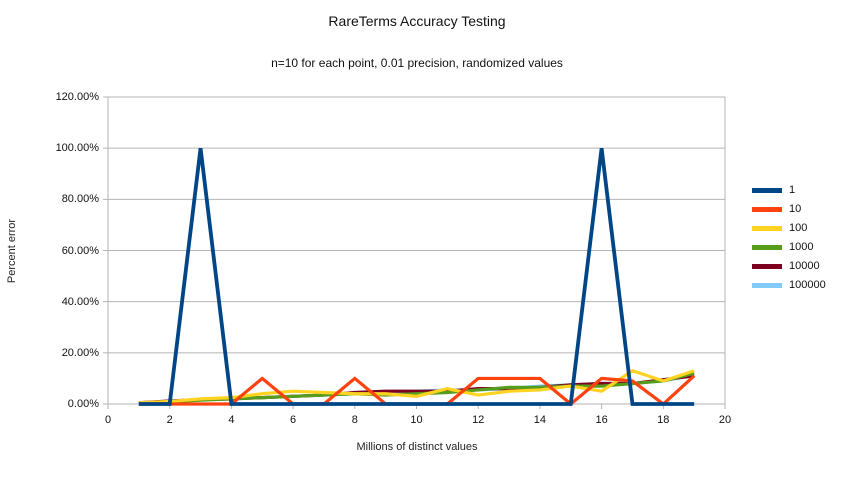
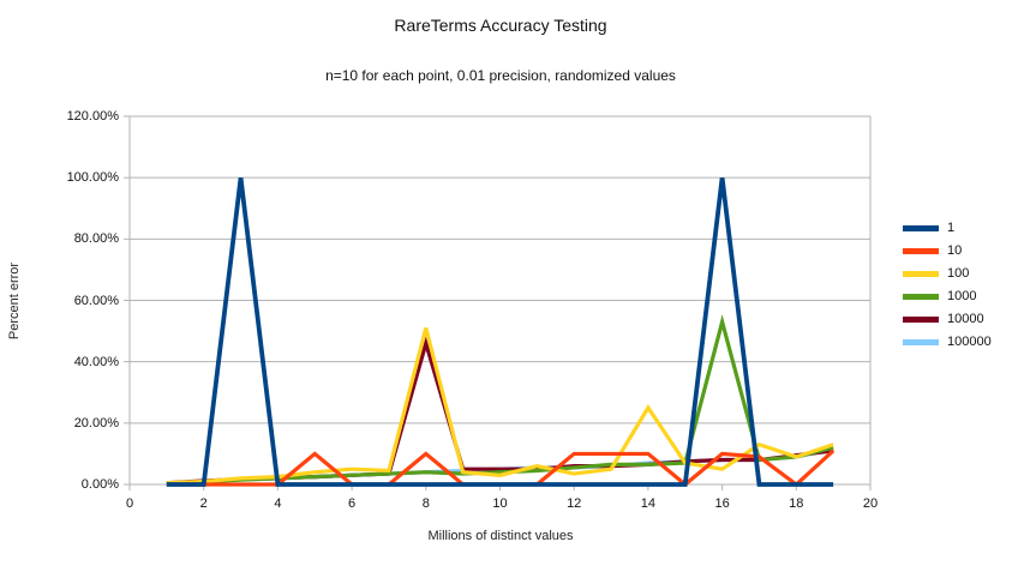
100/8: 4% -> 51%
10000/8: 4% -> 46%
100/14: 6% -> 25%
1000/16: 7% -> 53%
